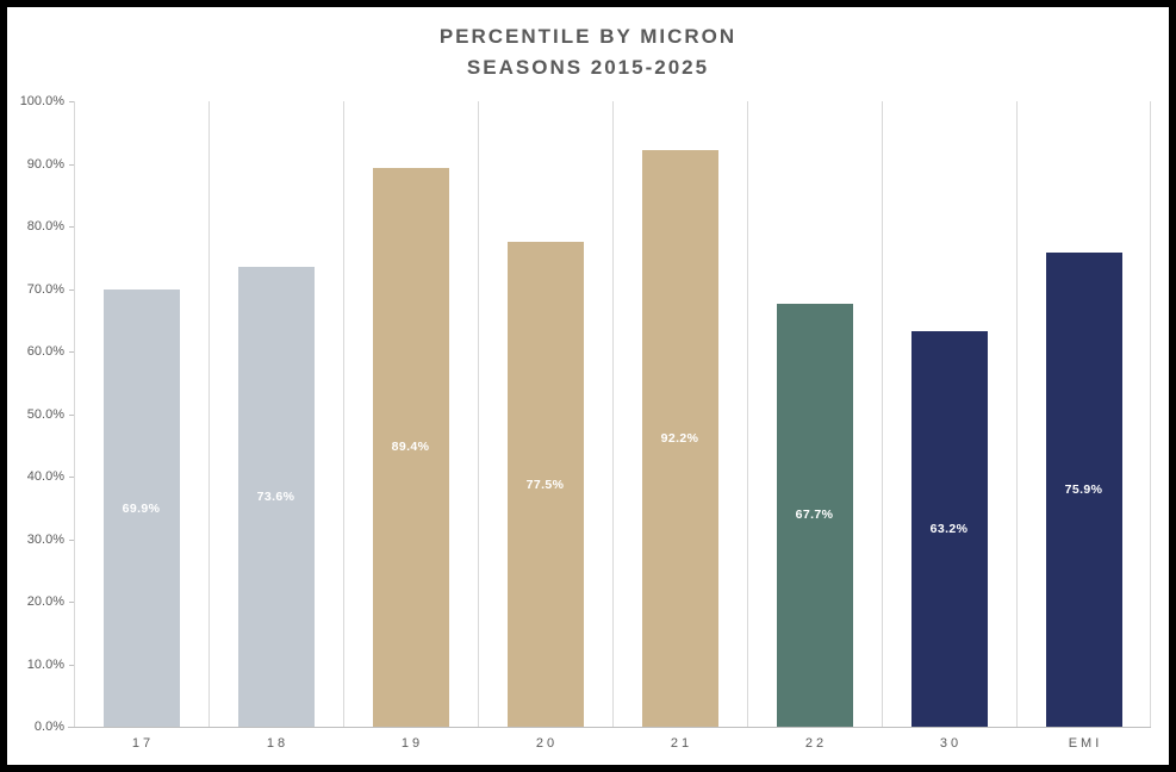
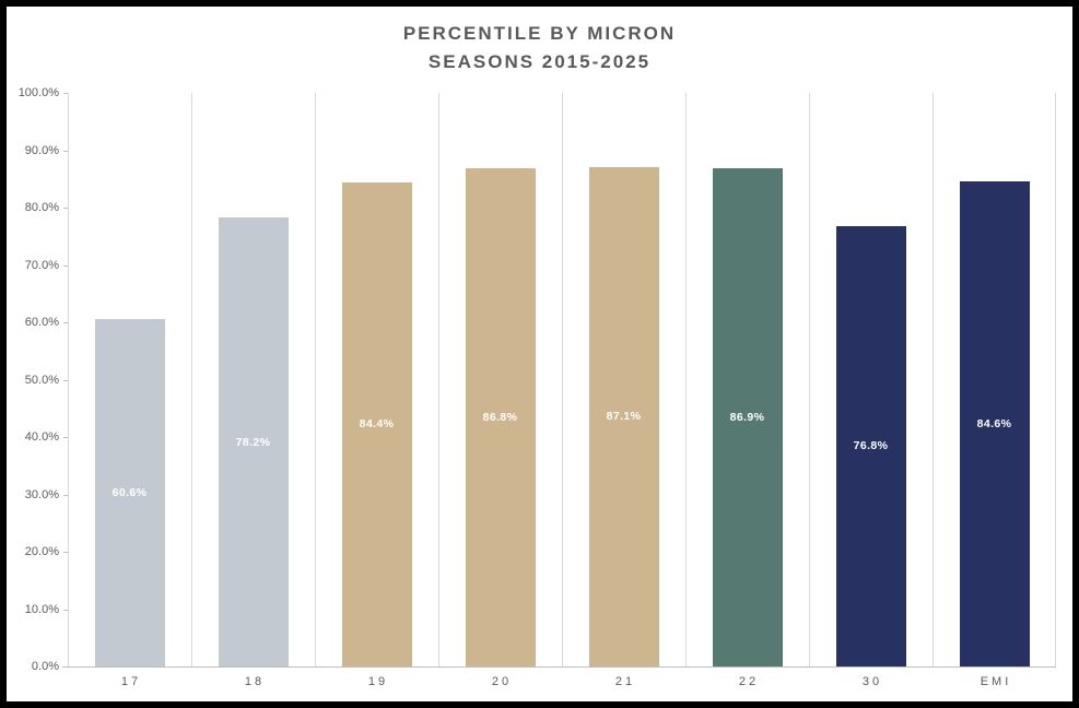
17: 69.9% -> 60.6%
18: 73.6% -> 78.2%
19: 89.4% -> 84.4%
20: 77.5% -> 86.8%
21: 92.2% -> 87.1%
22: 67.7% -> 86.9%
30: 63.2% -> 76.8%
EMI: 75.9% -> 84.6%
